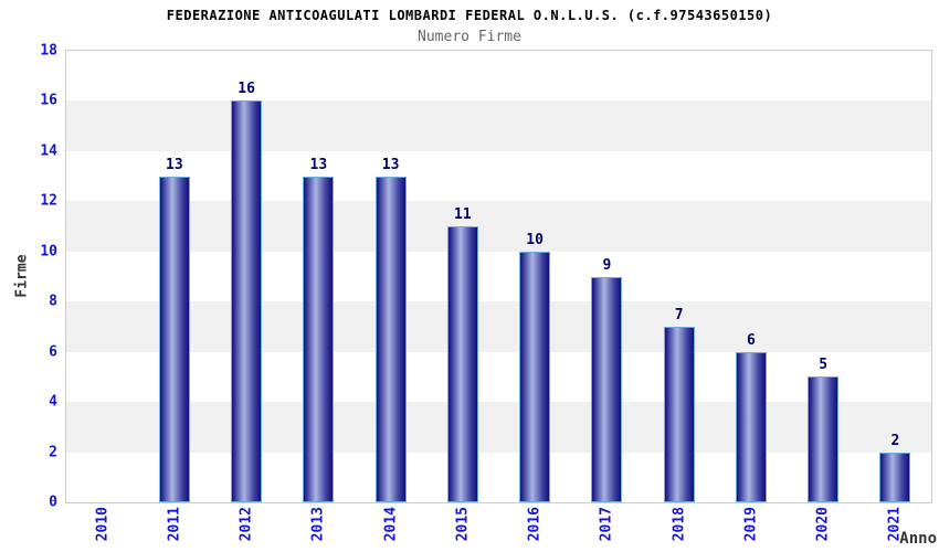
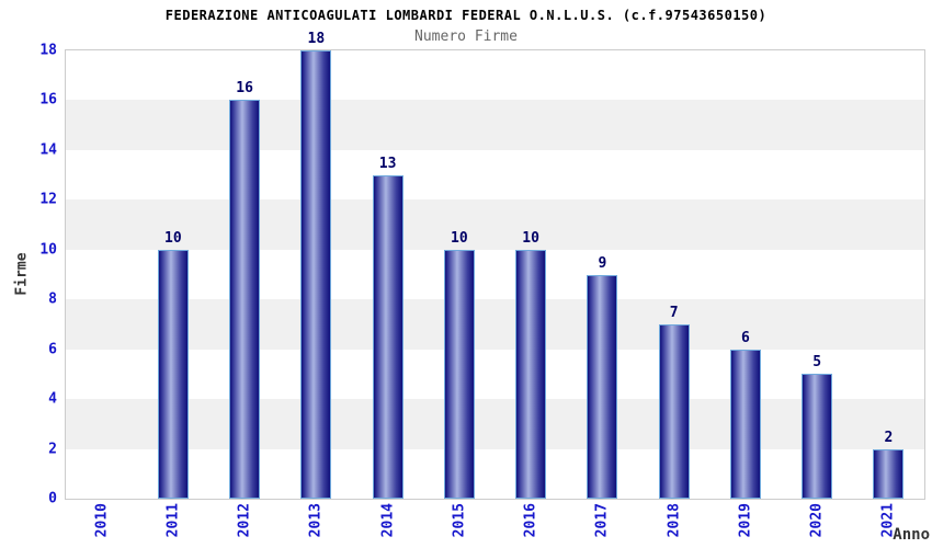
2011: 13 -> 10
2013: 13 -> 18
2015: 11 -> 10
